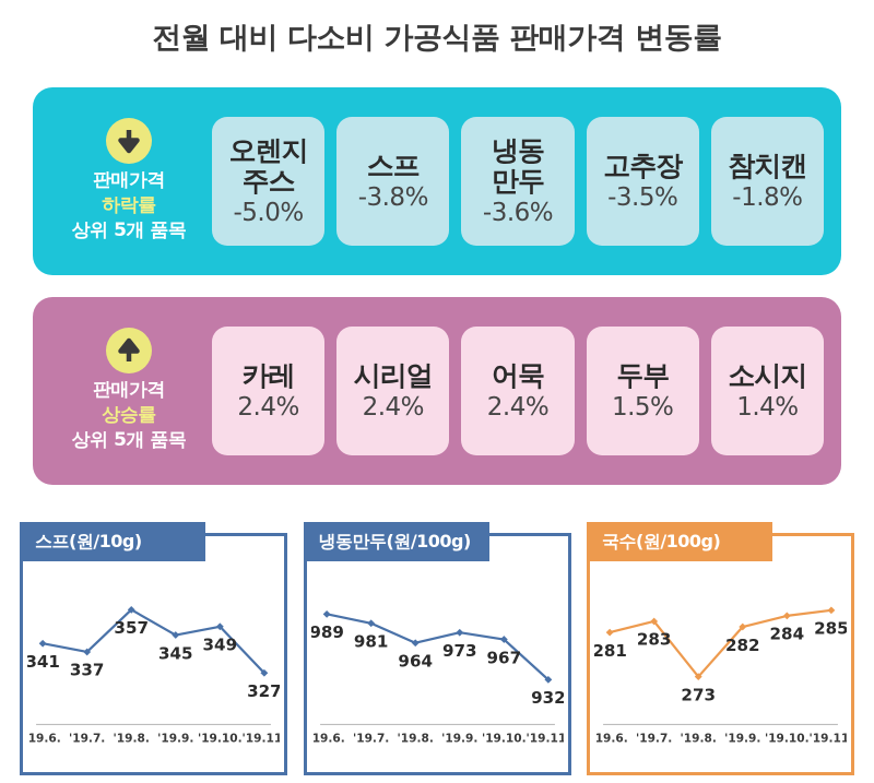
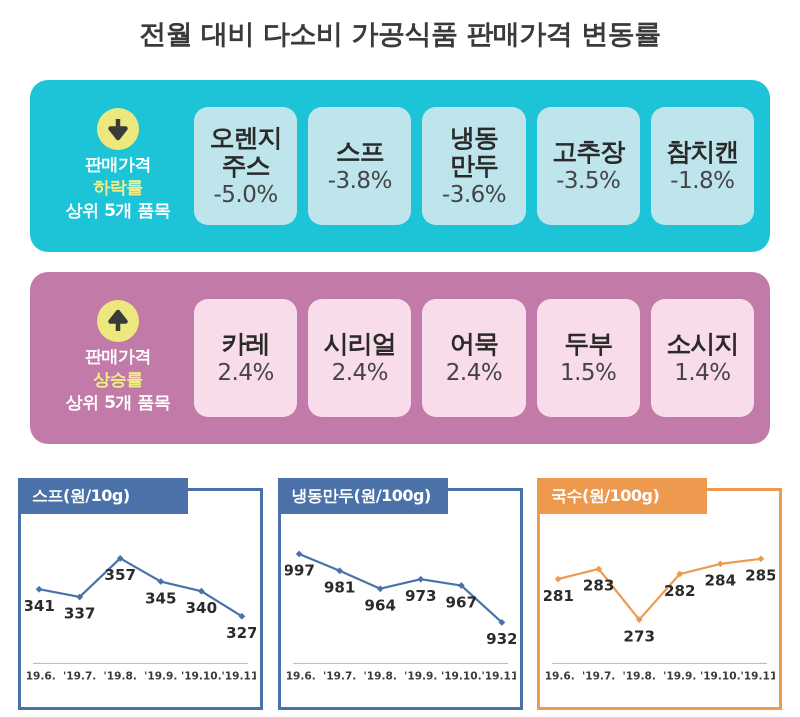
스프(원/10g)/'19.10.: 349 -> 340
냉동만두(원/100g)/'19.6.: 989 -> 997
